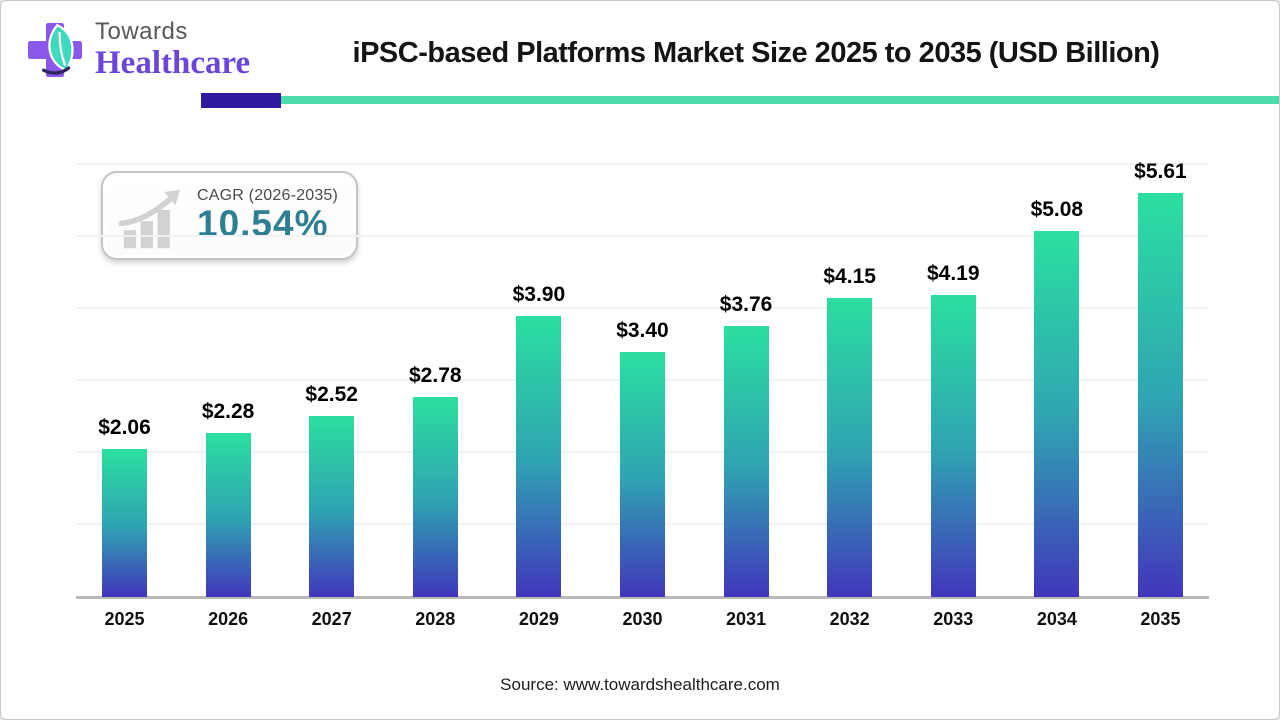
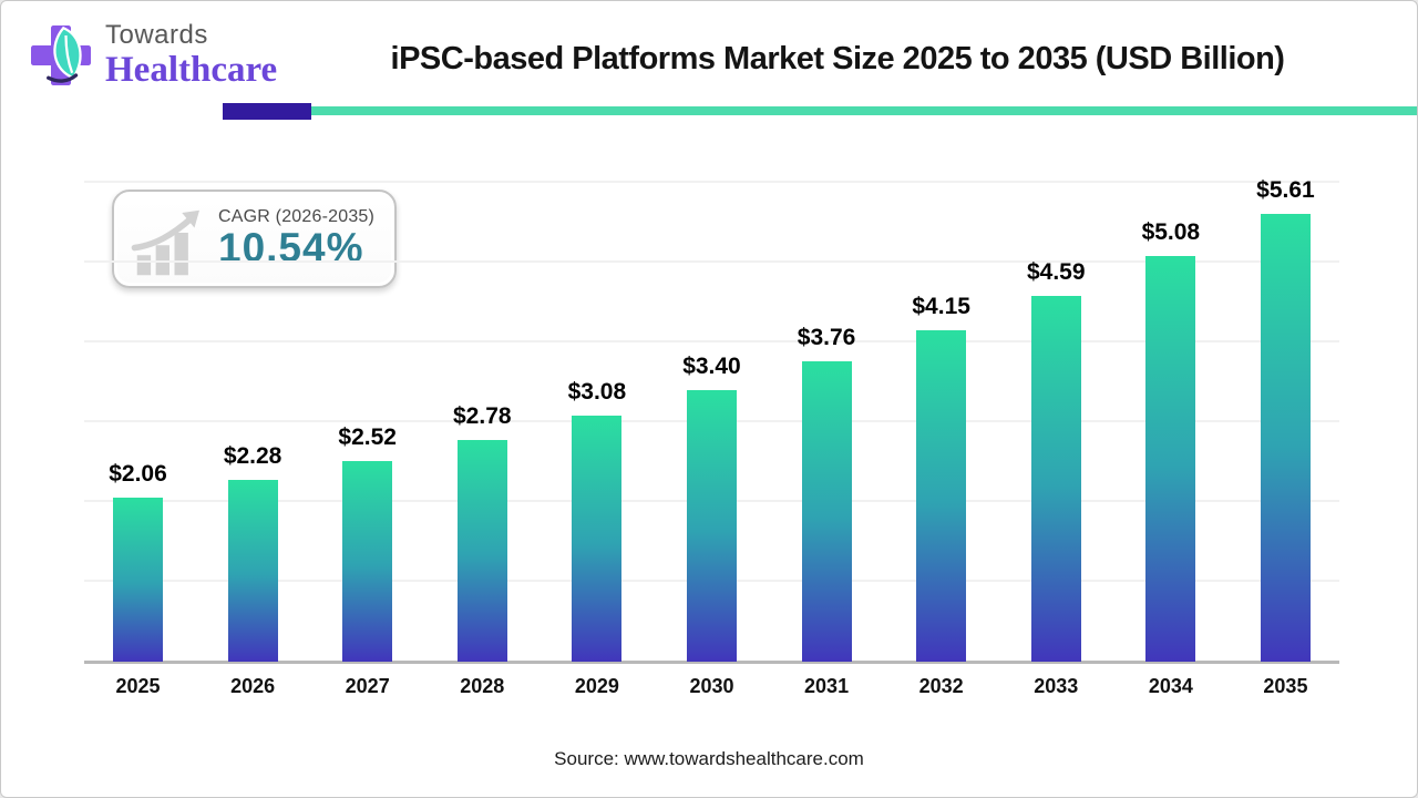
2029: $3.90 -> $3.08
2033: $4.19 -> $4.59
